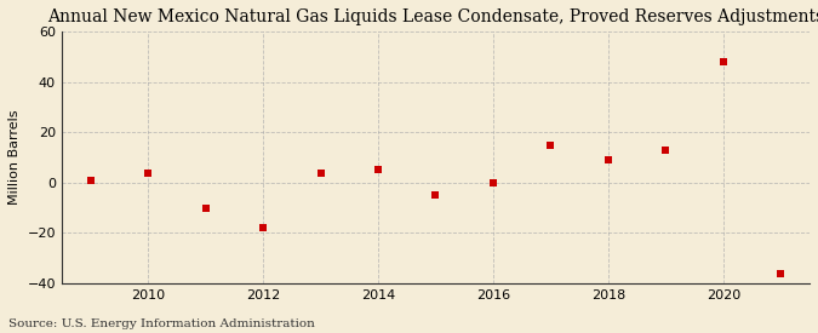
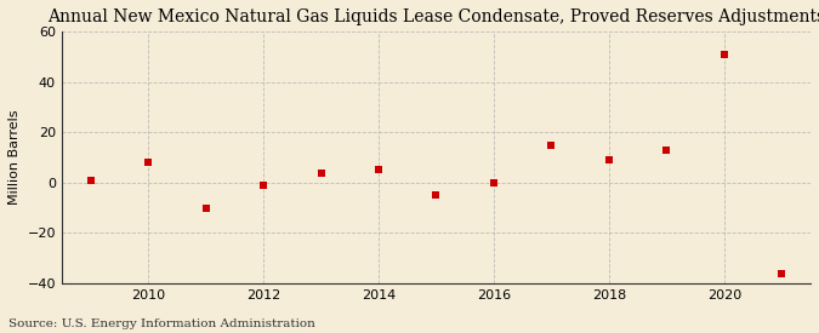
2010: 4 -> 8
2012: -18 -> -1
2020: 48 -> 51
